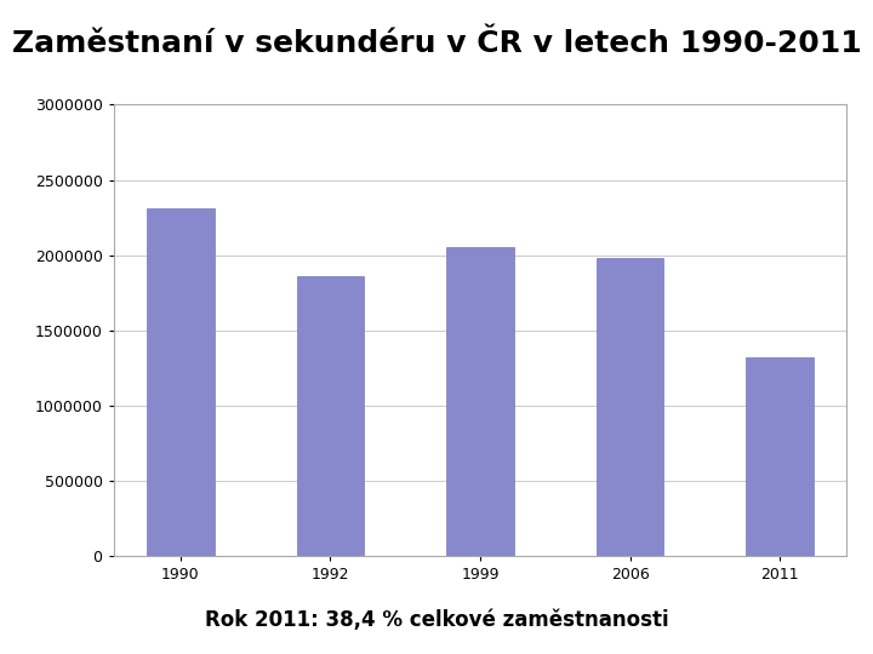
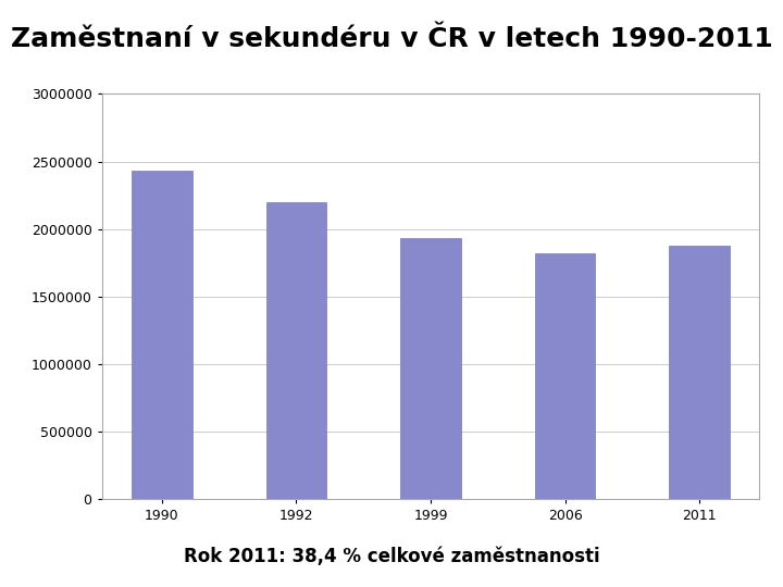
1990: 2310000 -> 2430000
1992: 1860000 -> 2200000
1999: 2050000 -> 1930000
2006: 1980000 -> 1820000
2011: 1320000 -> 1880000
